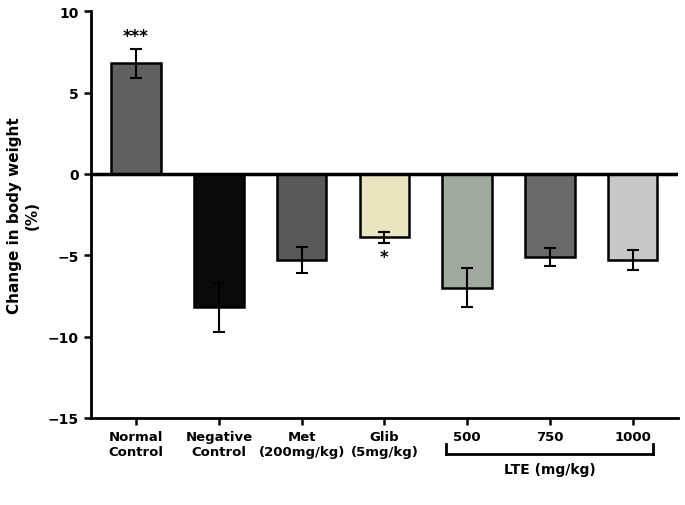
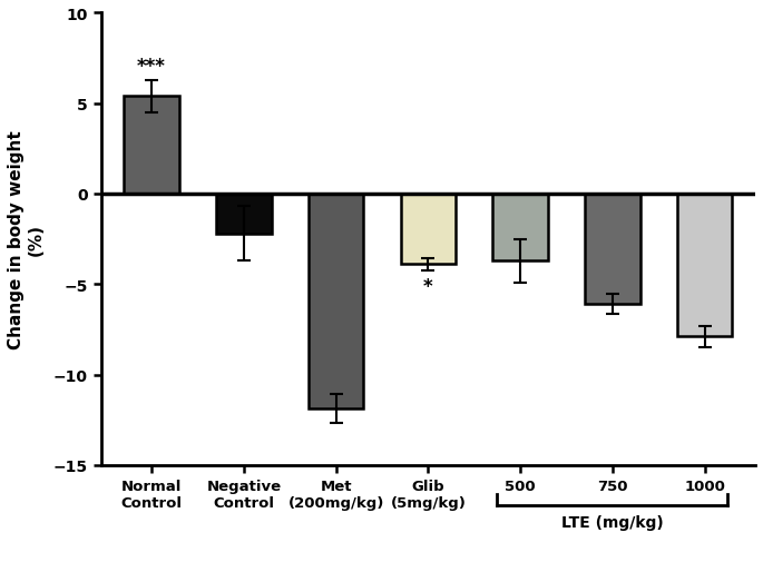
Normal Control: 6.8 -> 5.4
Negative Control: -8.2 -> -2.2
Met (200mg/kg): -5.3 -> -11.9
500: -7.0 -> -3.7
750: -5.1 -> -6.1
1000: -5.3 -> -7.9
